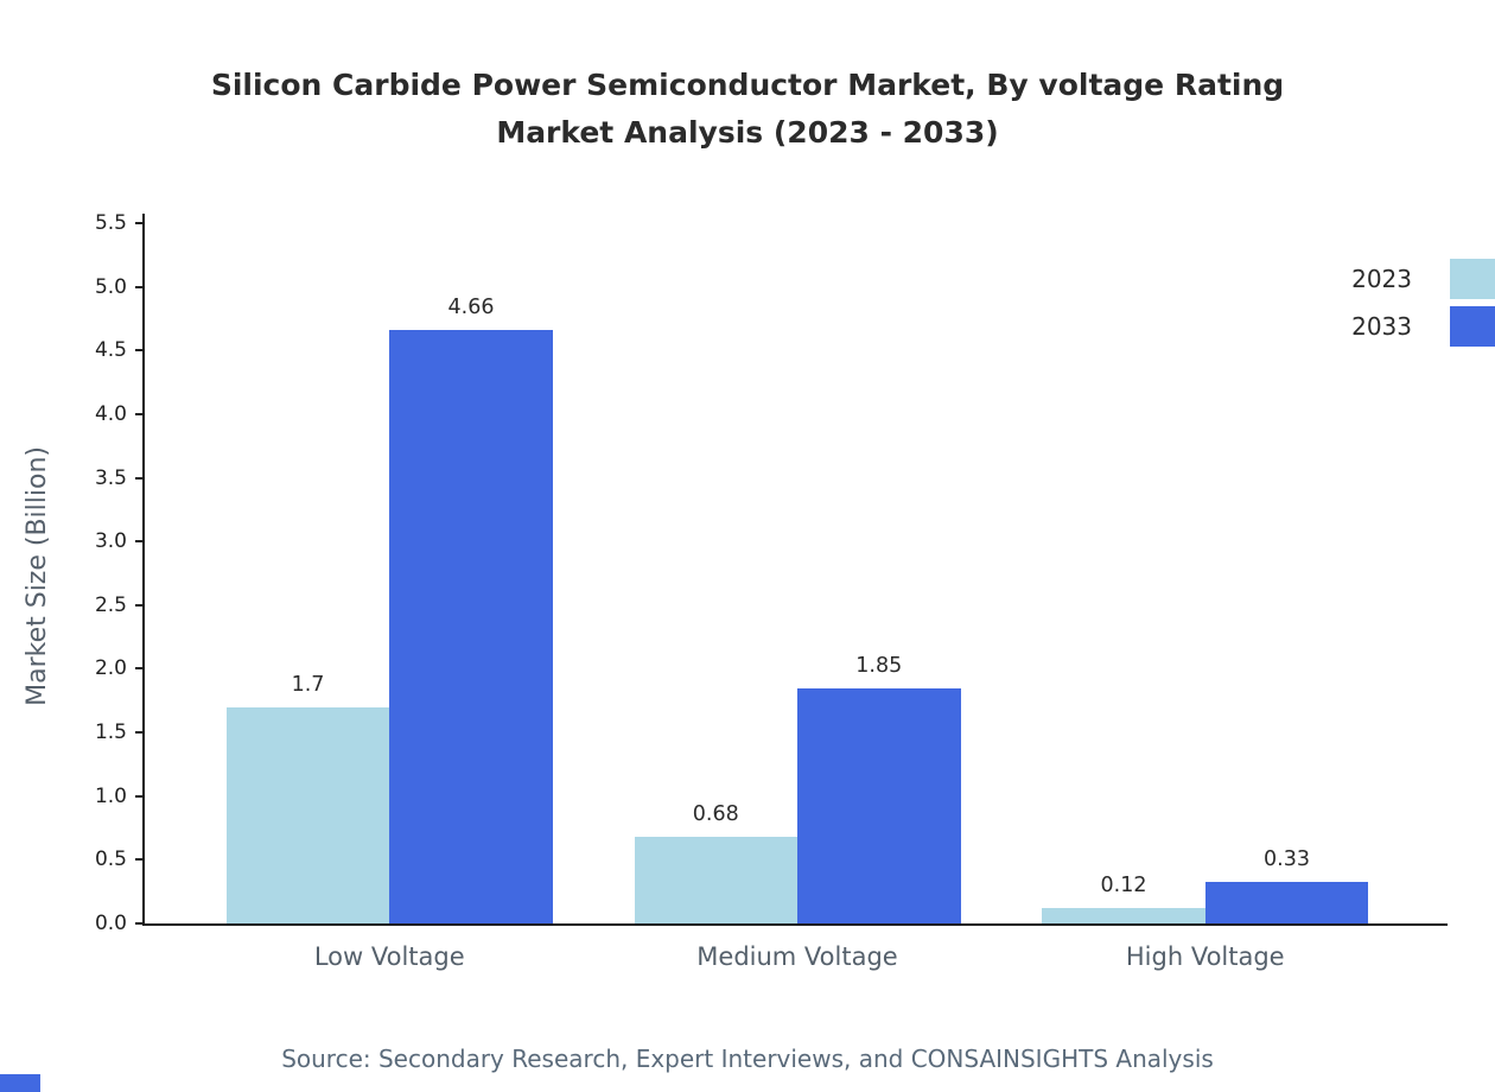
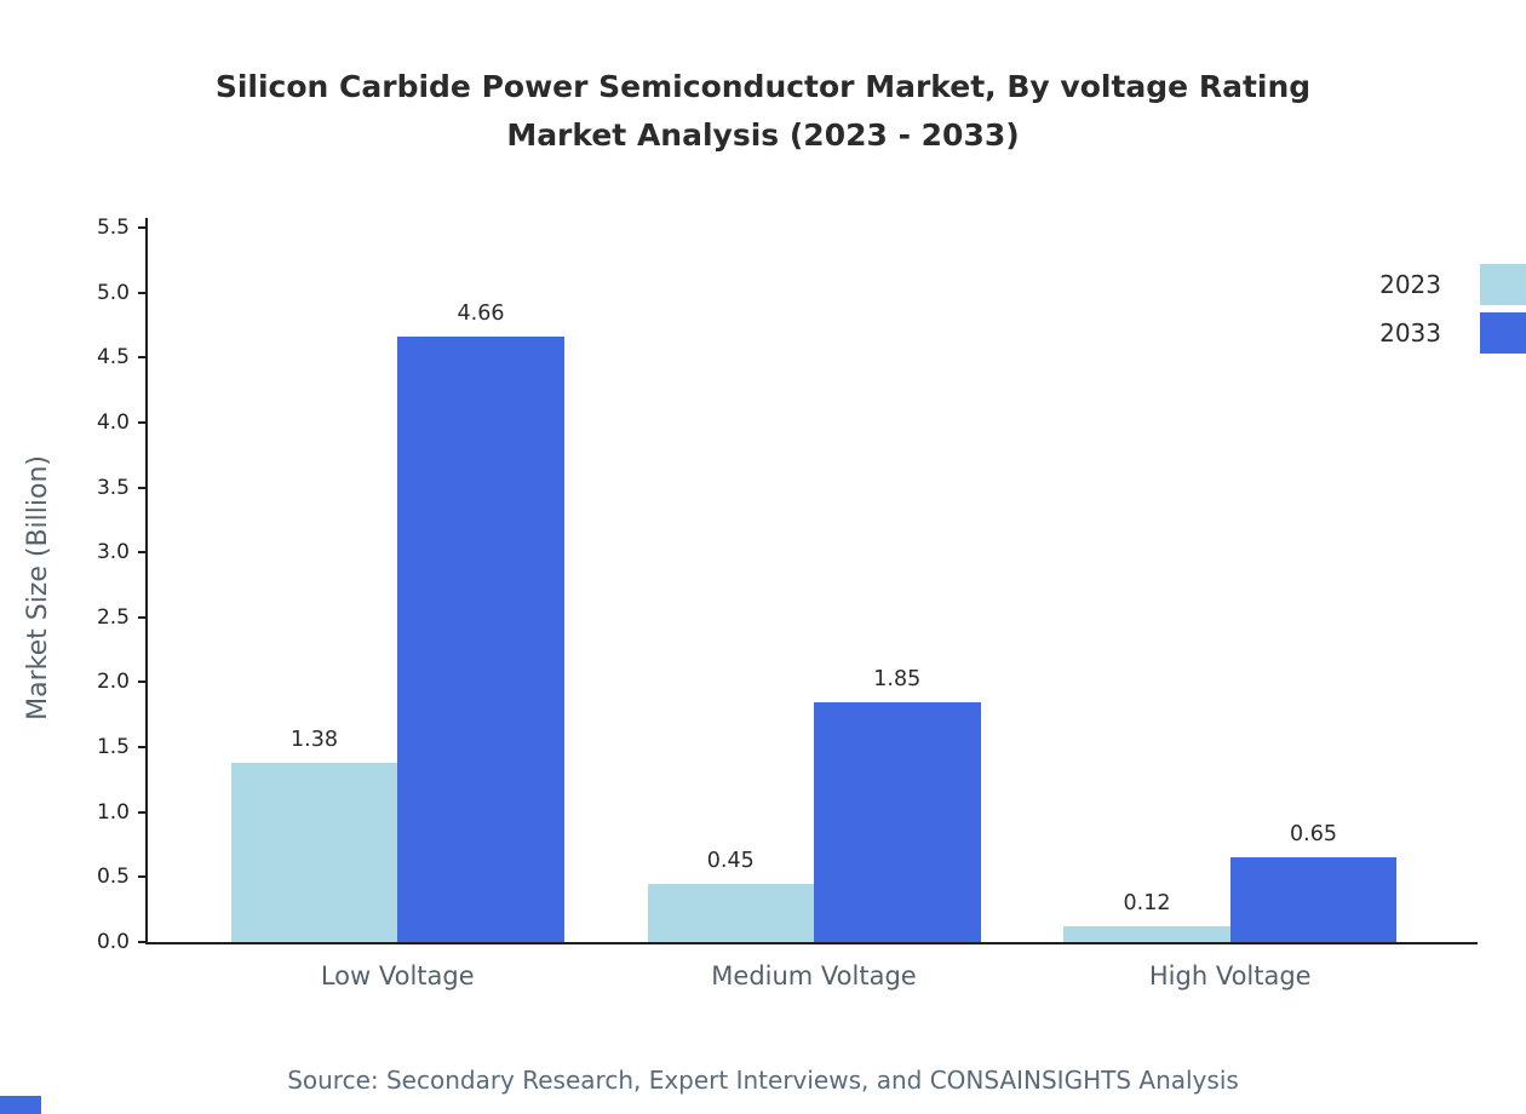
2023/Low Voltage: 1.7 -> 1.38
2023/Medium Voltage: 0.68 -> 0.45
2033/High Voltage: 0.33 -> 0.65
